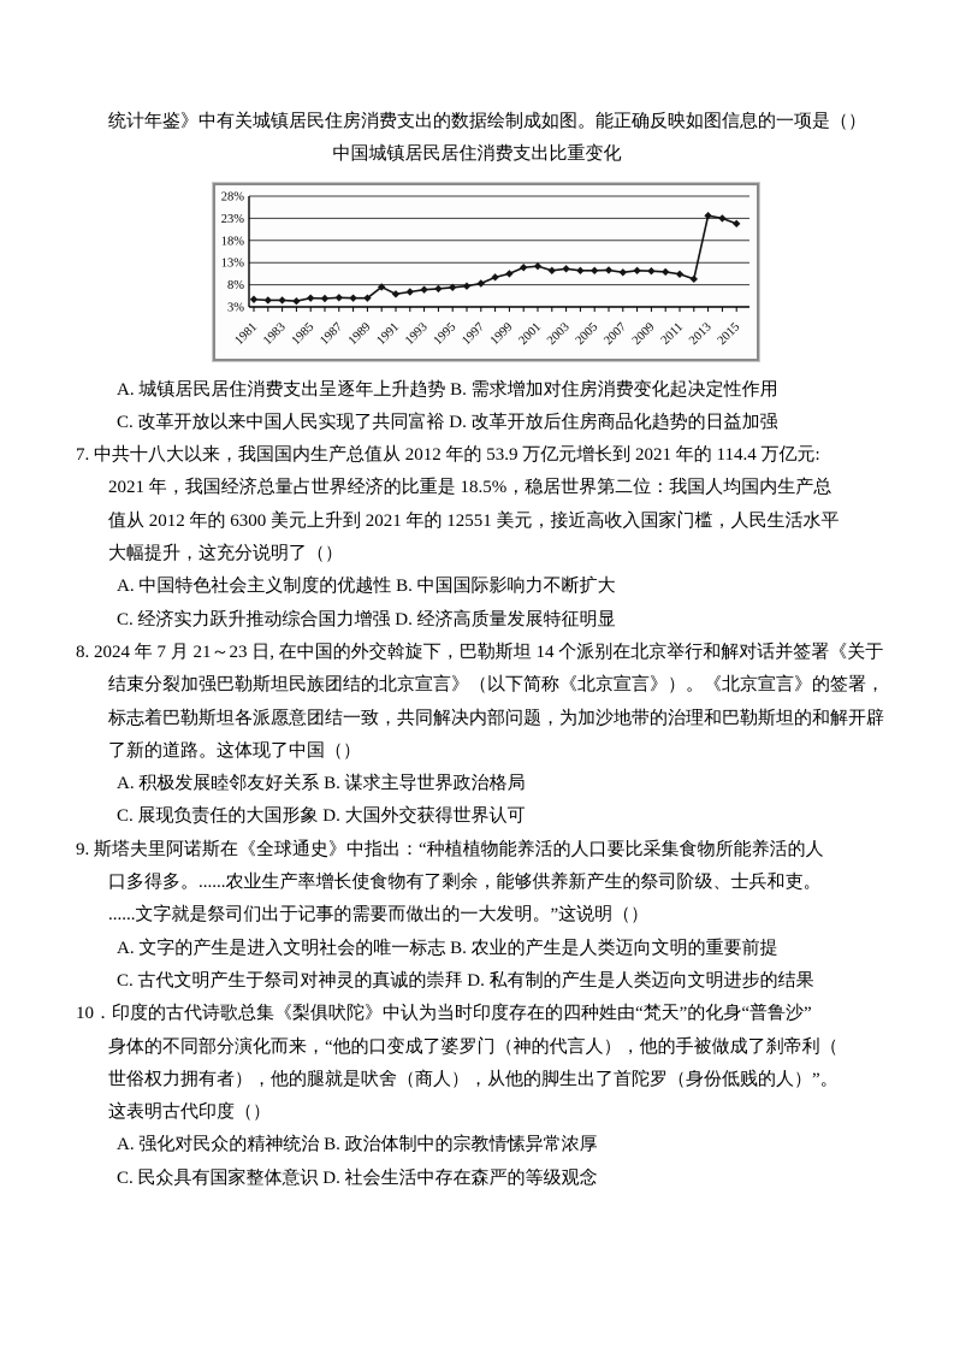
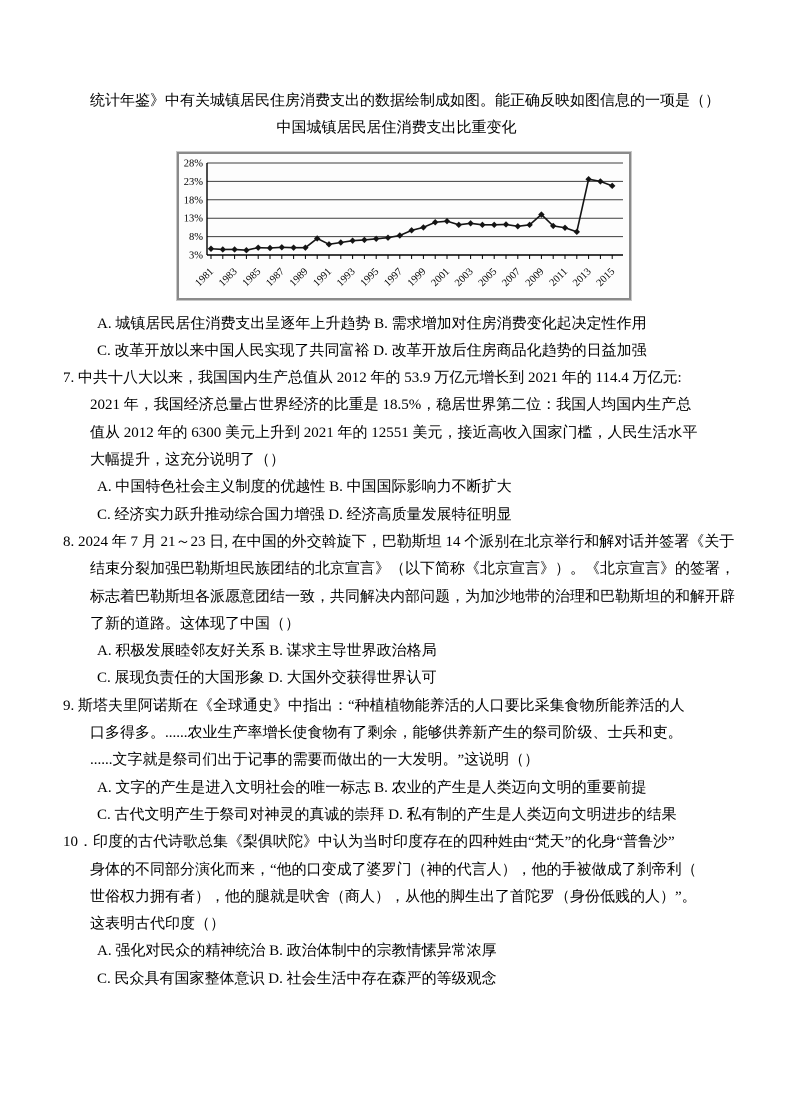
2009: 11% -> 14%
